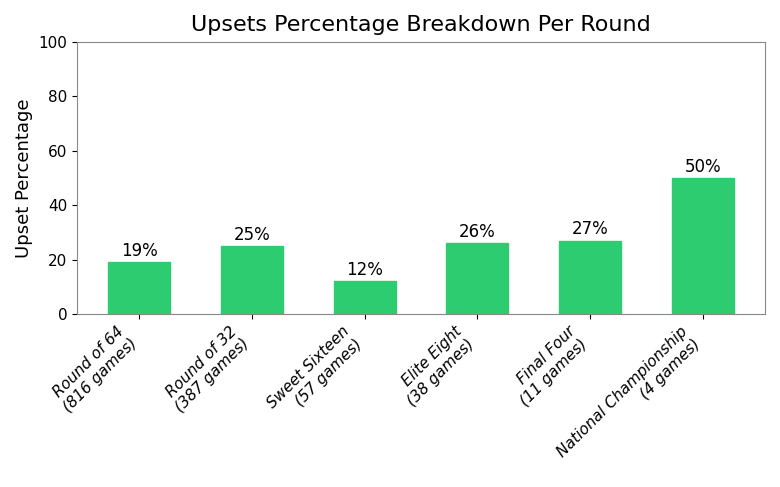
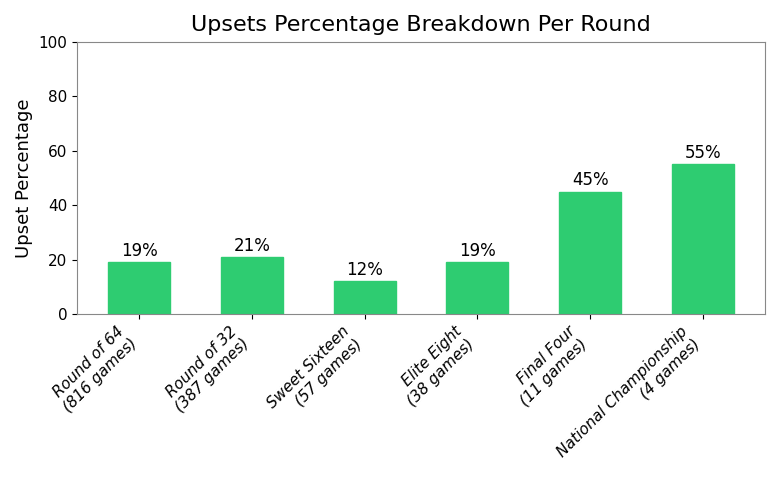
Round of 32 (387 games): 25% -> 21%
Elite Eight (38 games): 26% -> 19%
Final Four (11 games): 27% -> 45%
National Championship (4 games): 50% -> 55%
